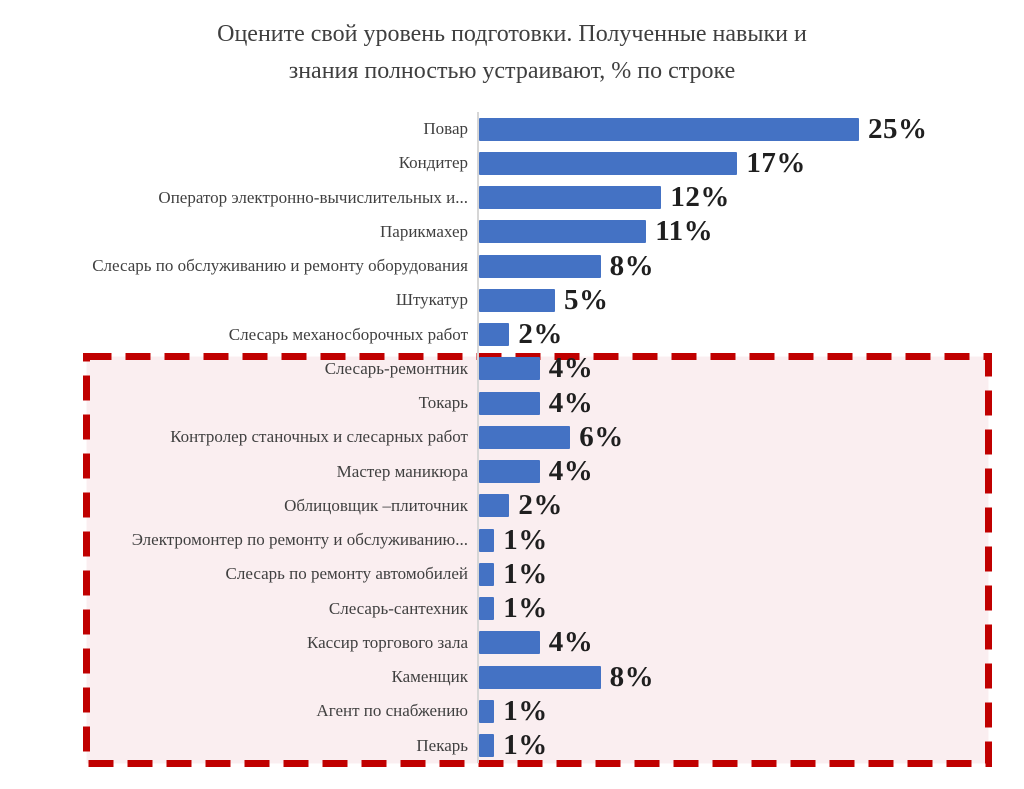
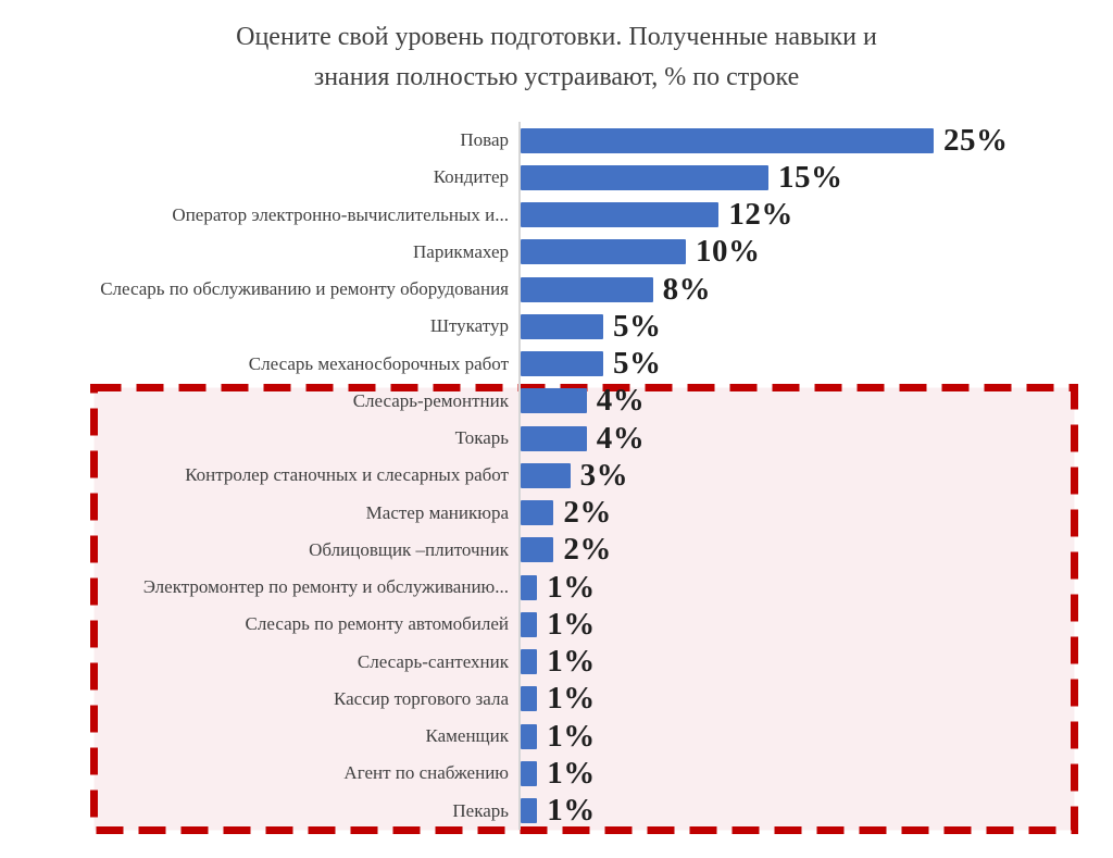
Кондитер: 17% -> 15%
Парикмахер: 11% -> 10%
Слесарь механосборочных работ: 2% -> 5%
Контролер станочных и слесарных работ: 6% -> 3%
Мастер маникюра: 4% -> 2%
Кассир торгового зала: 4% -> 1%
Каменщик: 8% -> 1%
